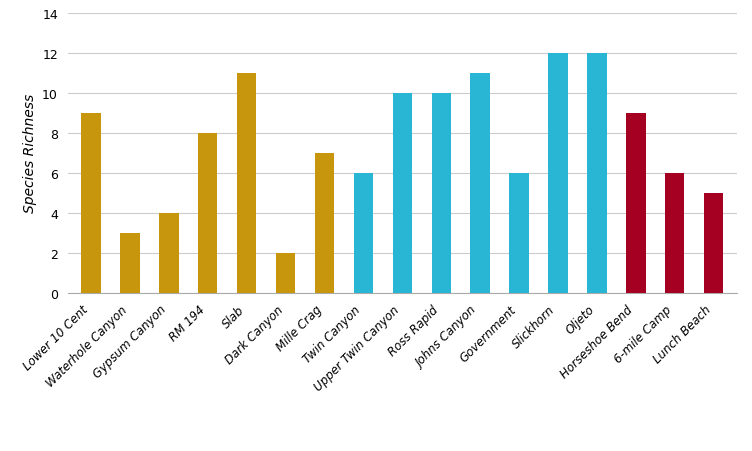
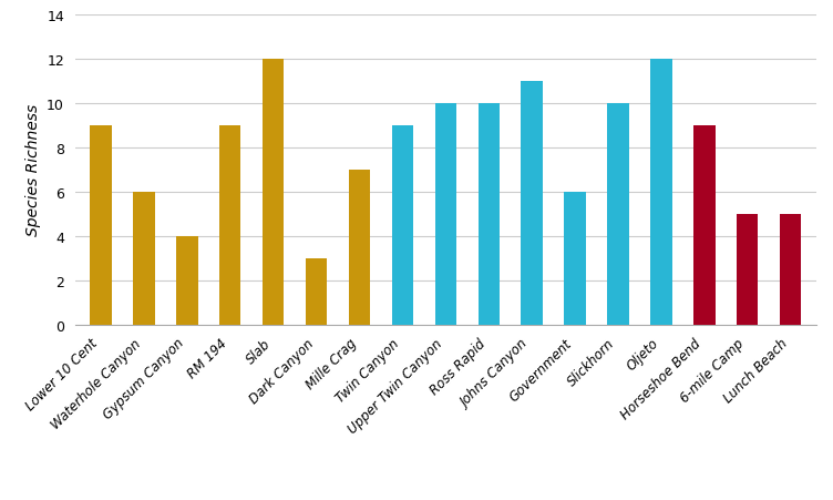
Waterhole Canyon: 3 -> 6
RM 194: 8 -> 9
Slab: 11 -> 12
Dark Canyon: 2 -> 3
Twin Canyon: 6 -> 9
Slickhorn: 12 -> 10
6-mile Camp: 6 -> 5
